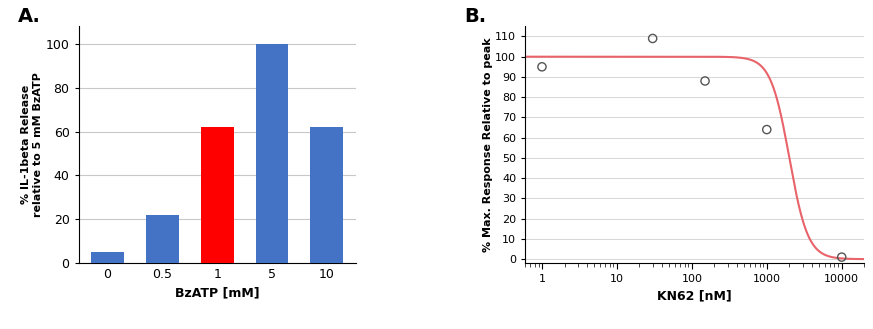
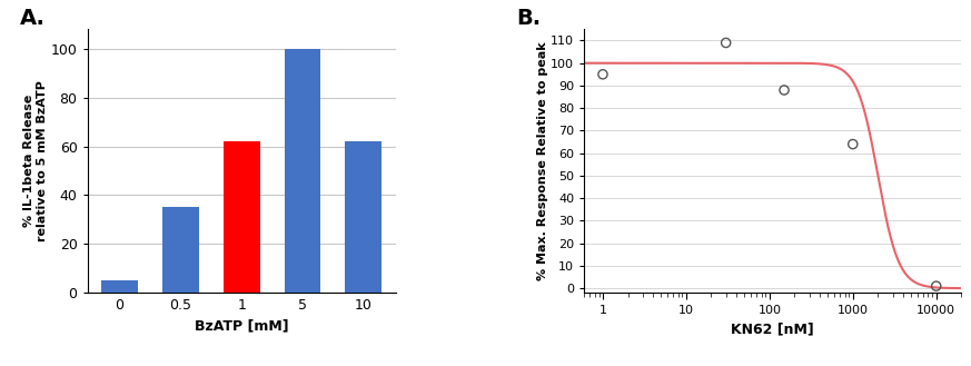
0.5: 22 -> 35
